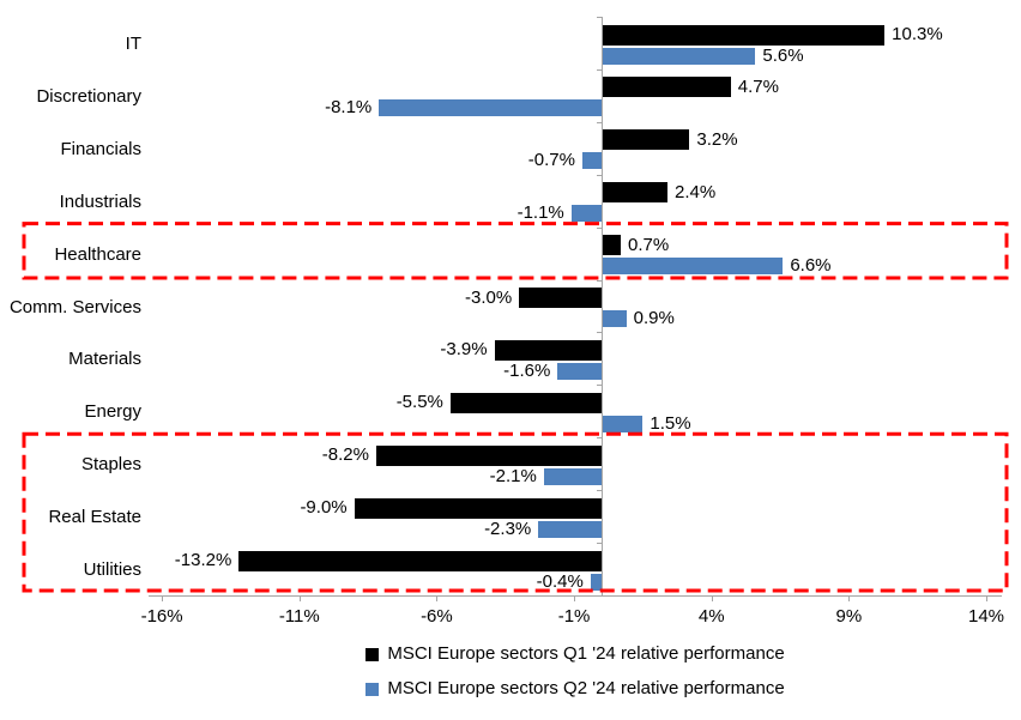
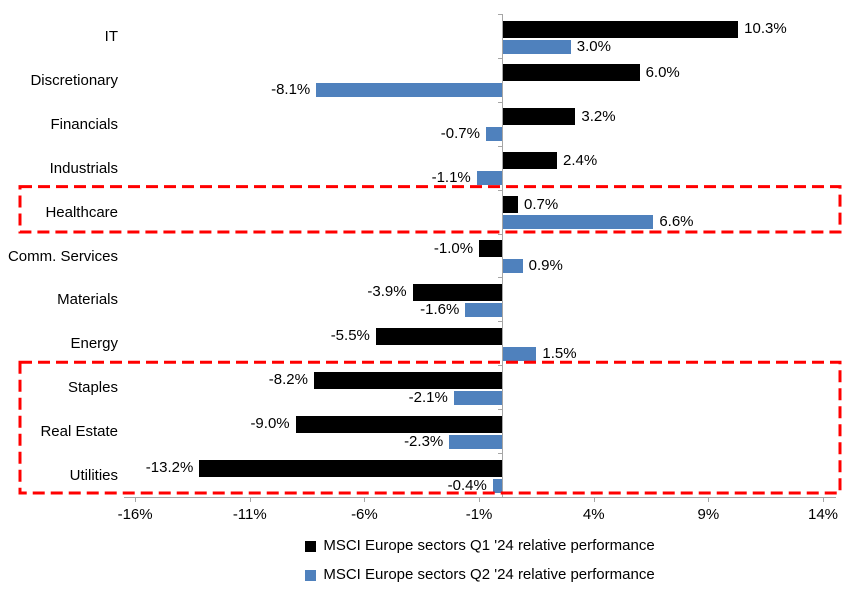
MSCI Europe sectors Q2 '24 relative performance/IT: 5.6% -> 3.0%
MSCI Europe sectors Q1 '24 relative performance/Discretionary: 4.7% -> 6.0%
MSCI Europe sectors Q1 '24 relative performance/Comm. Services: -3.0% -> -1.0%
